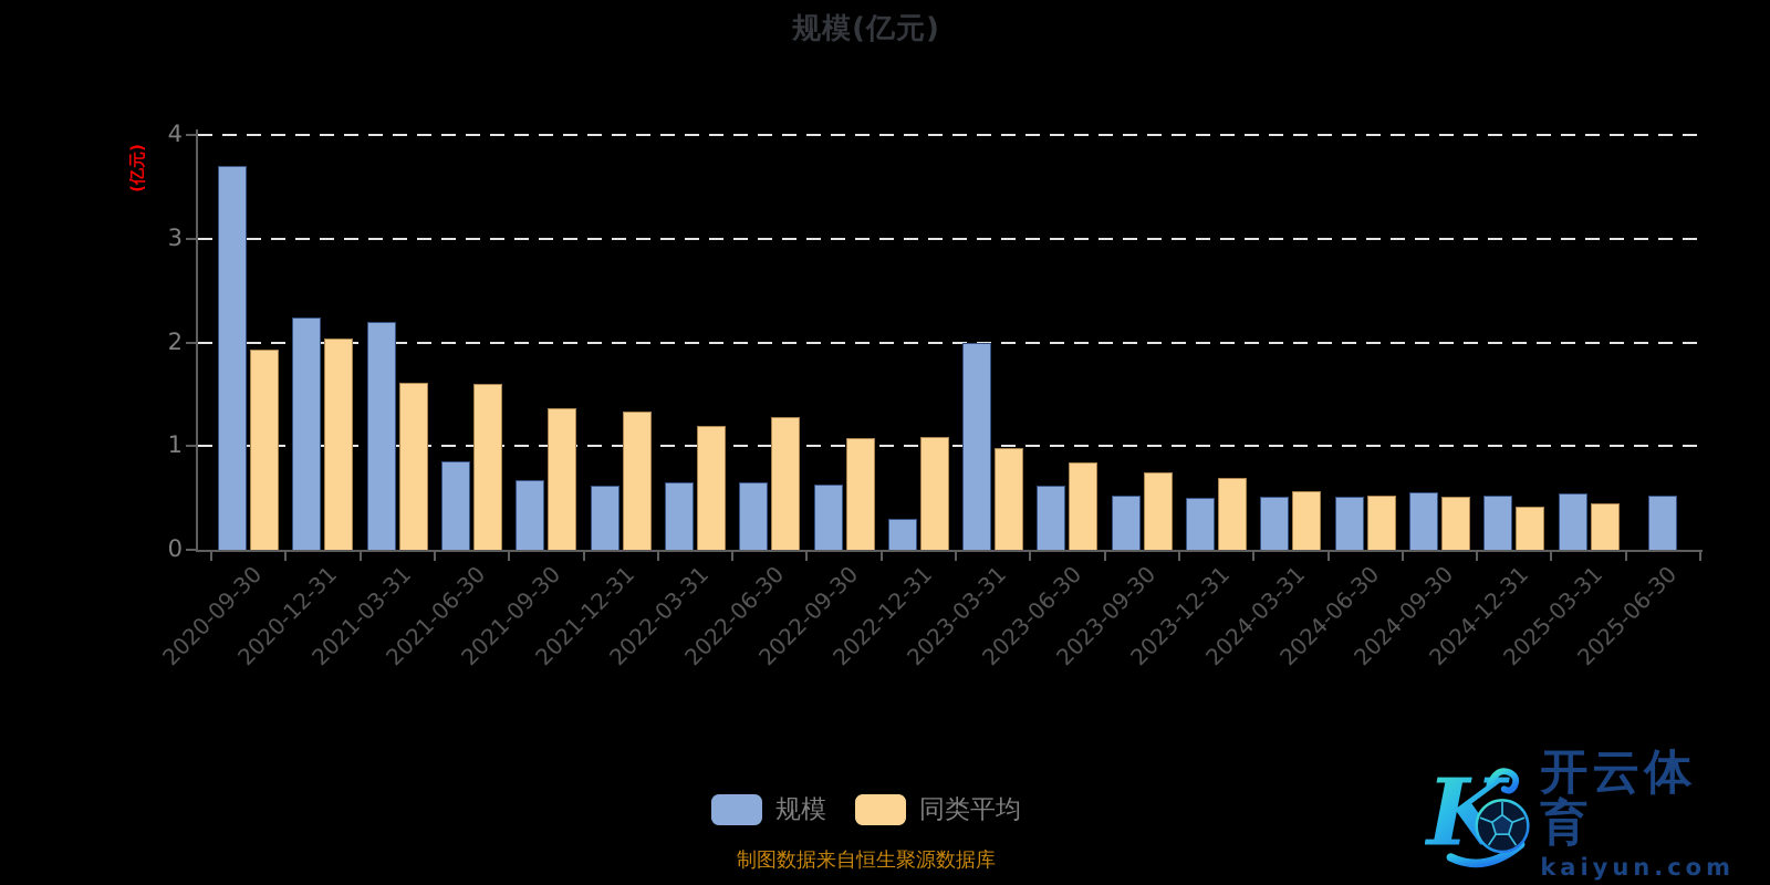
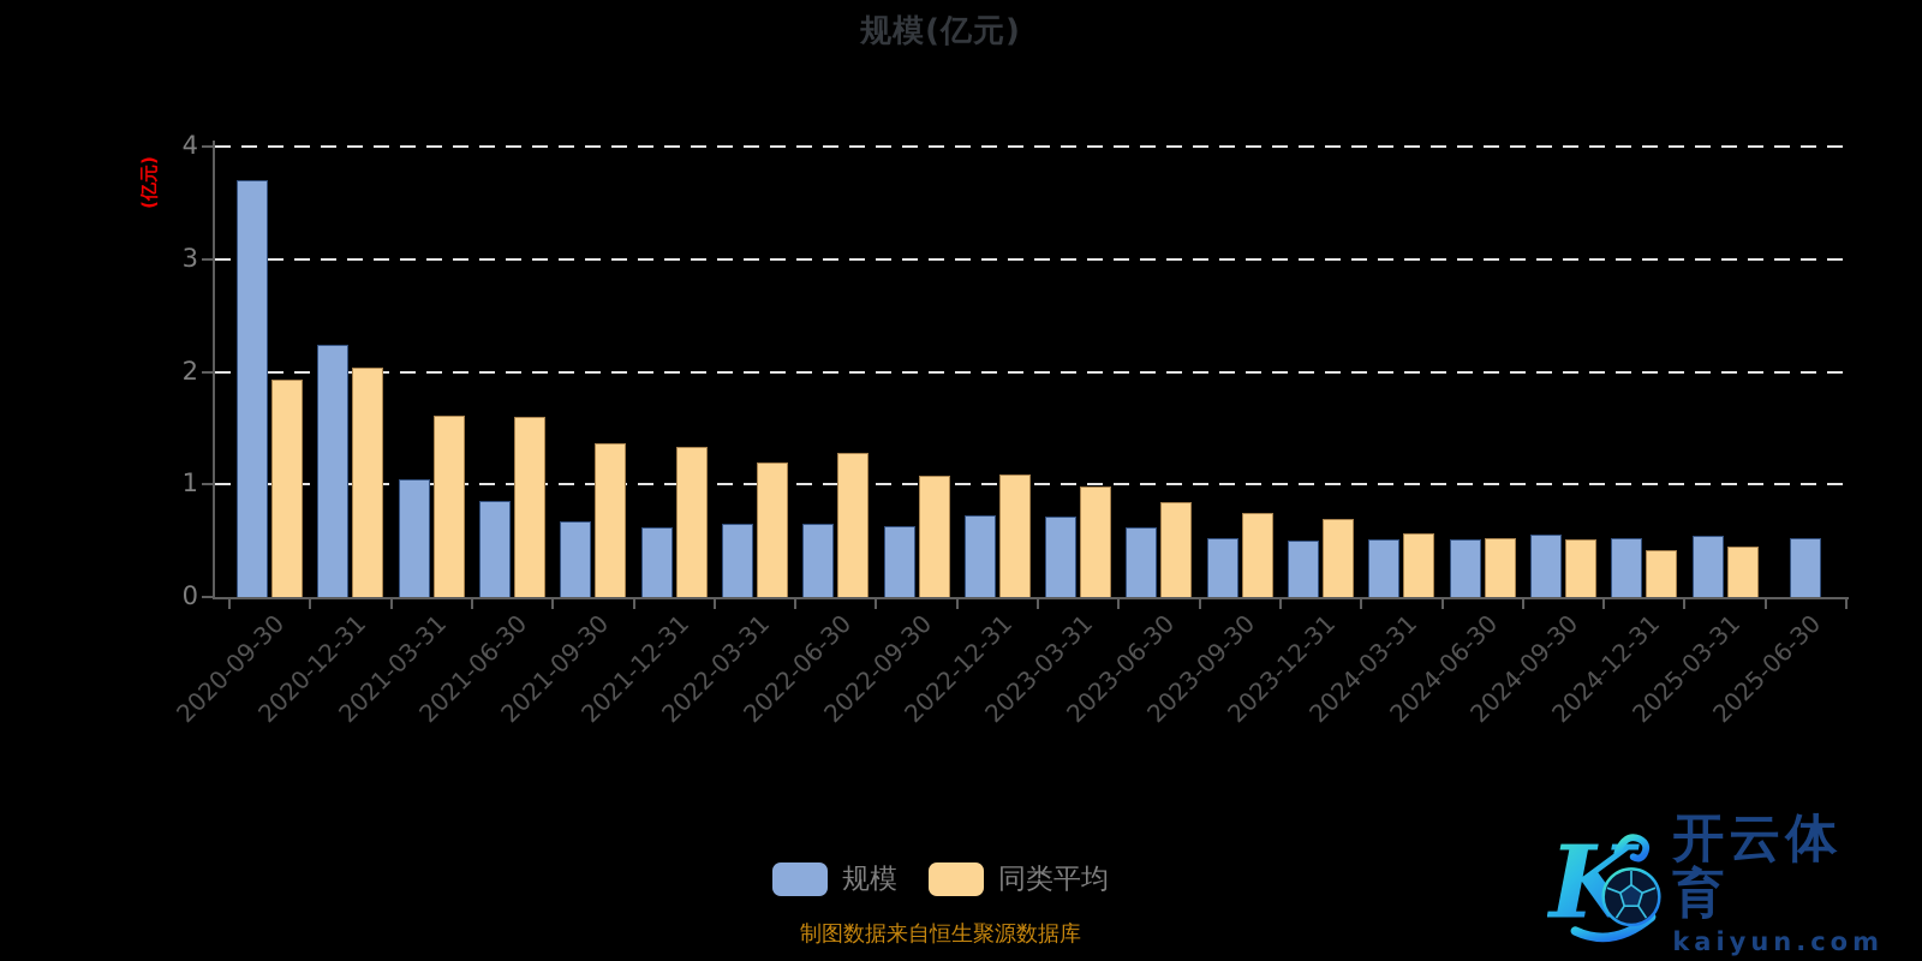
规模/2021-03-31: 2.2 -> 1.1
规模/2022-12-31: 0.3 -> 0.7
规模/2023-03-31: 2.0 -> 0.7
